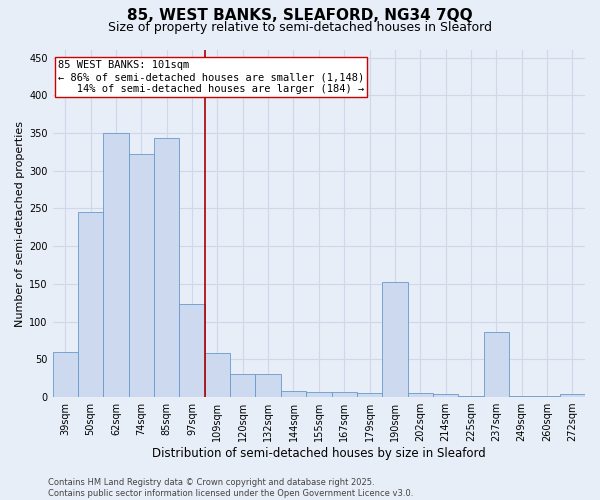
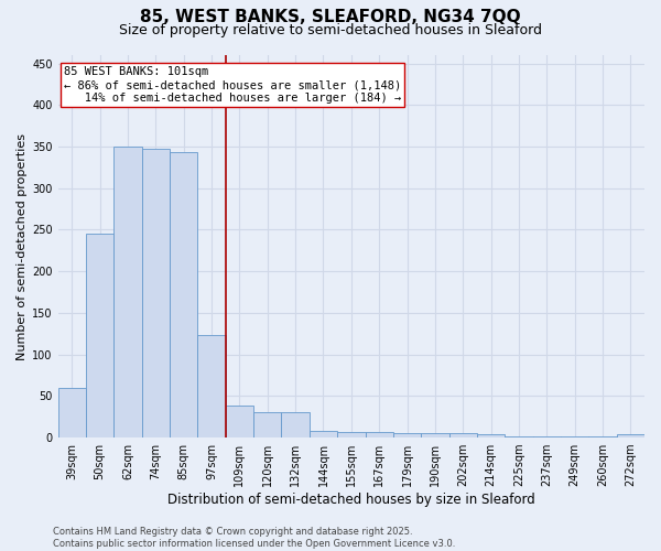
74sqm: 322 -> 348
109sqm: 58 -> 38
190sqm: 152 -> 6
237sqm: 86 -> 1
